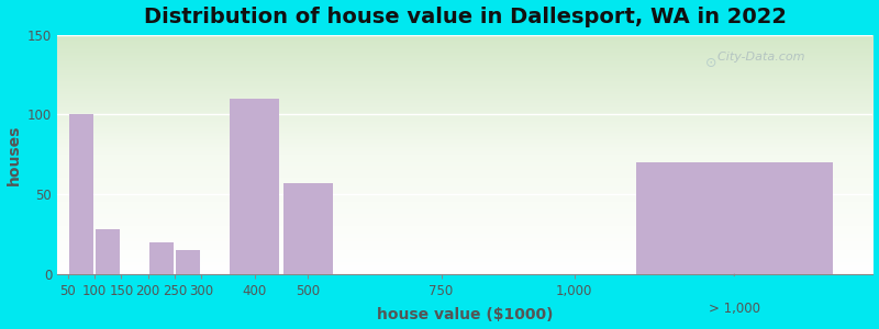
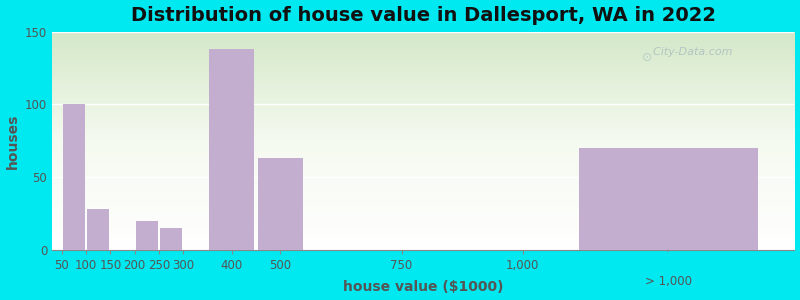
400: 110 -> 138
500: 57 -> 63
